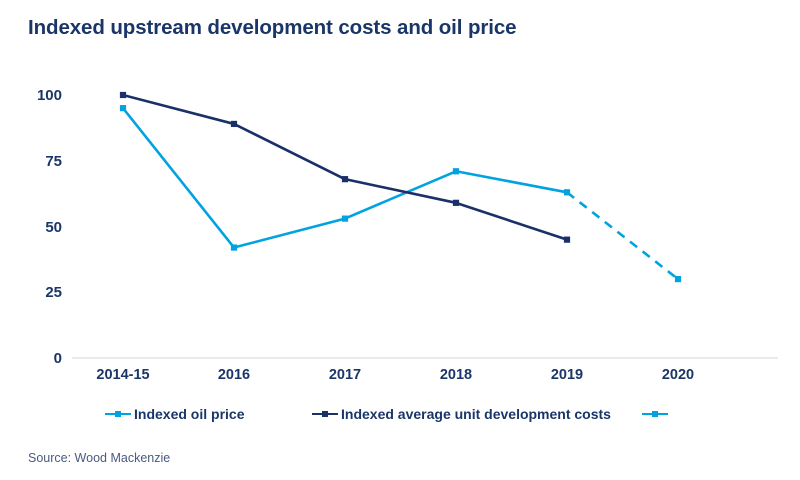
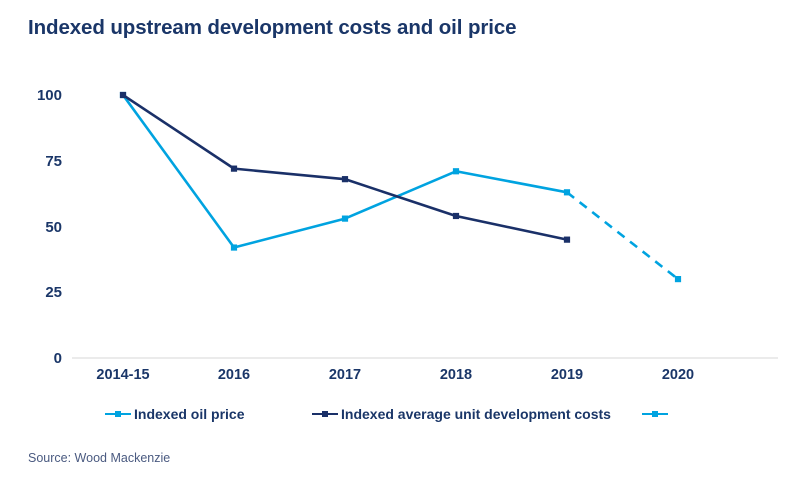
Indexed oil price/2014-15: 95 -> 100
Indexed average unit development costs/2016: 89 -> 72
Indexed average unit development costs/2018: 59 -> 54
